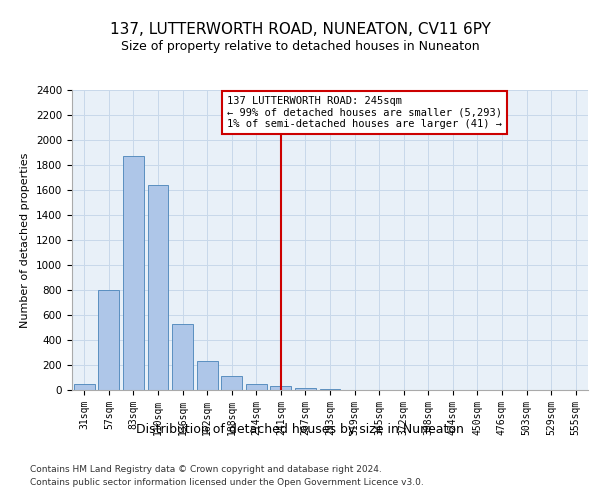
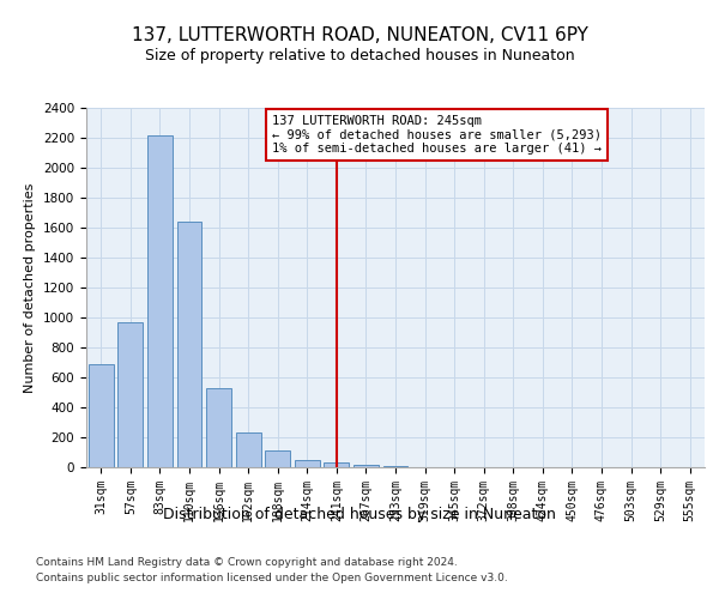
31sqm: 50 -> 690
57sqm: 800 -> 970
83sqm: 1870 -> 2220
